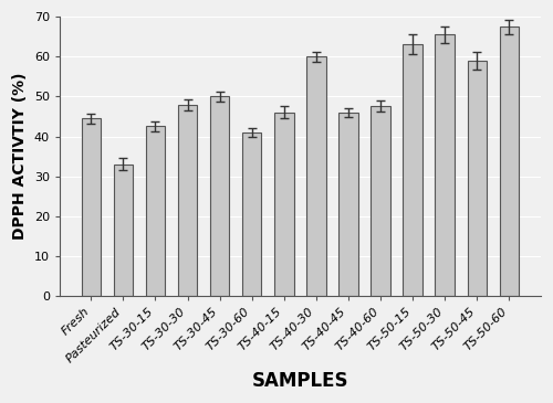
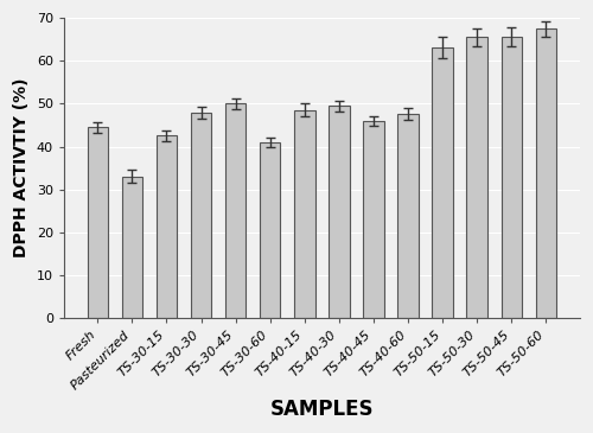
TS-40-15: 46.0 -> 48.5
TS-40-30: 60.0 -> 49.5
TS-50-45: 59.0 -> 65.5
